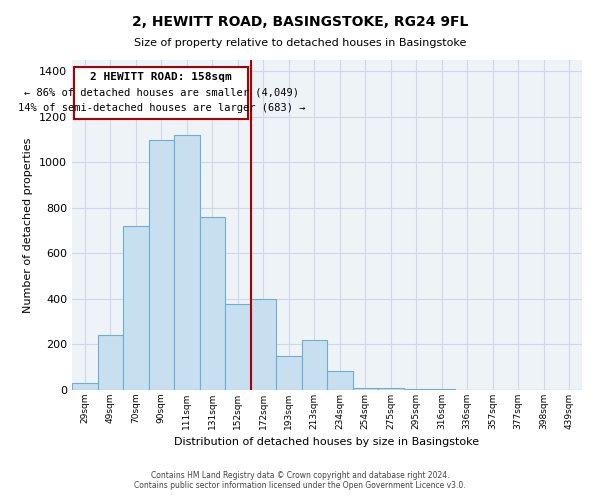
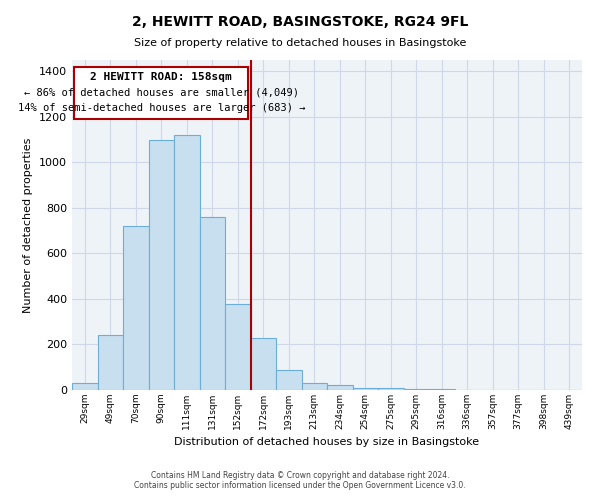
172sqm: 400 -> 230
193sqm: 150 -> 90
213sqm: 220 -> 30
234sqm: 85 -> 20
